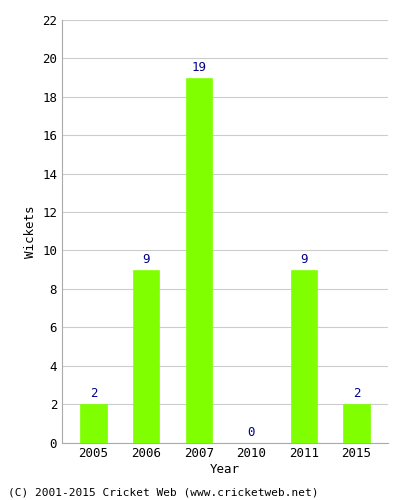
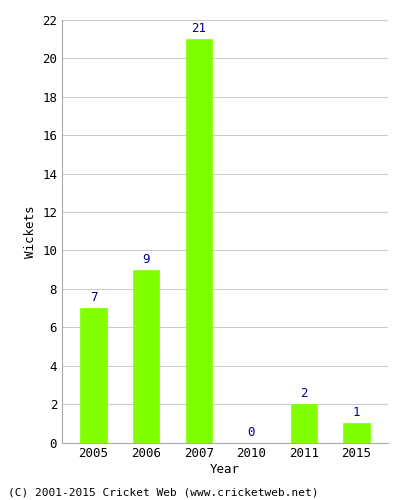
2005: 2 -> 7
2007: 19 -> 21
2011: 9 -> 2
2015: 2 -> 1
